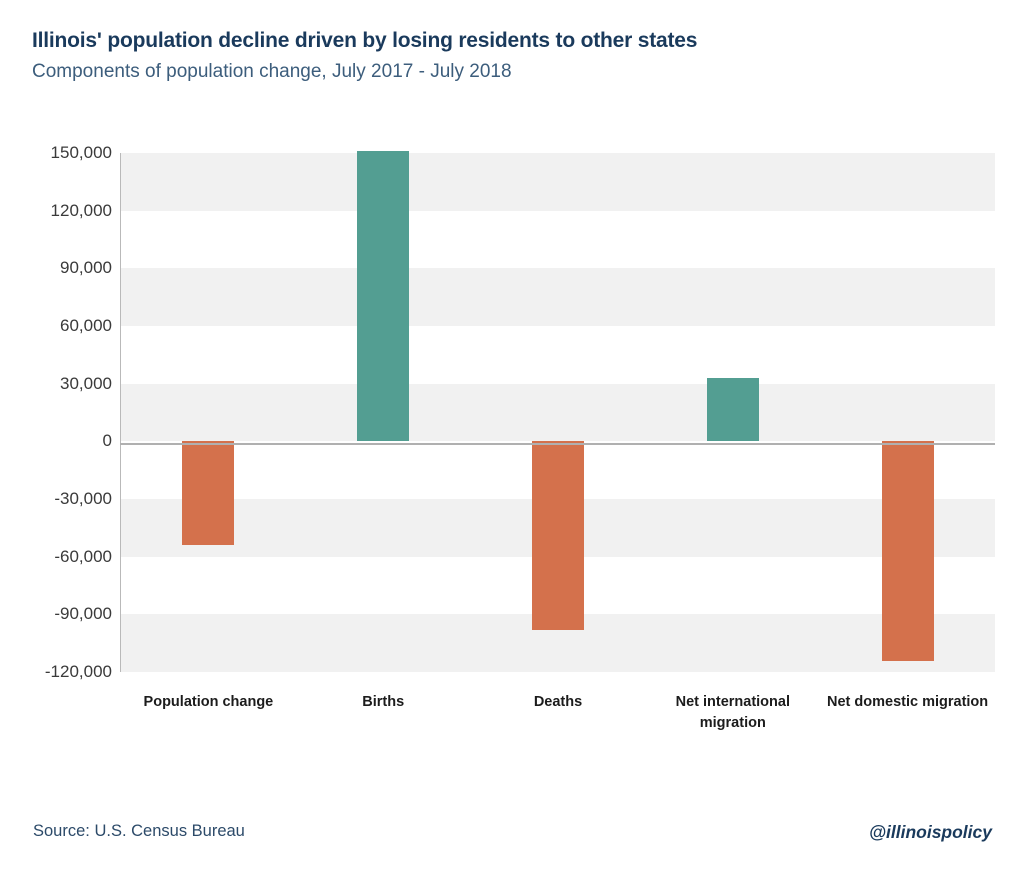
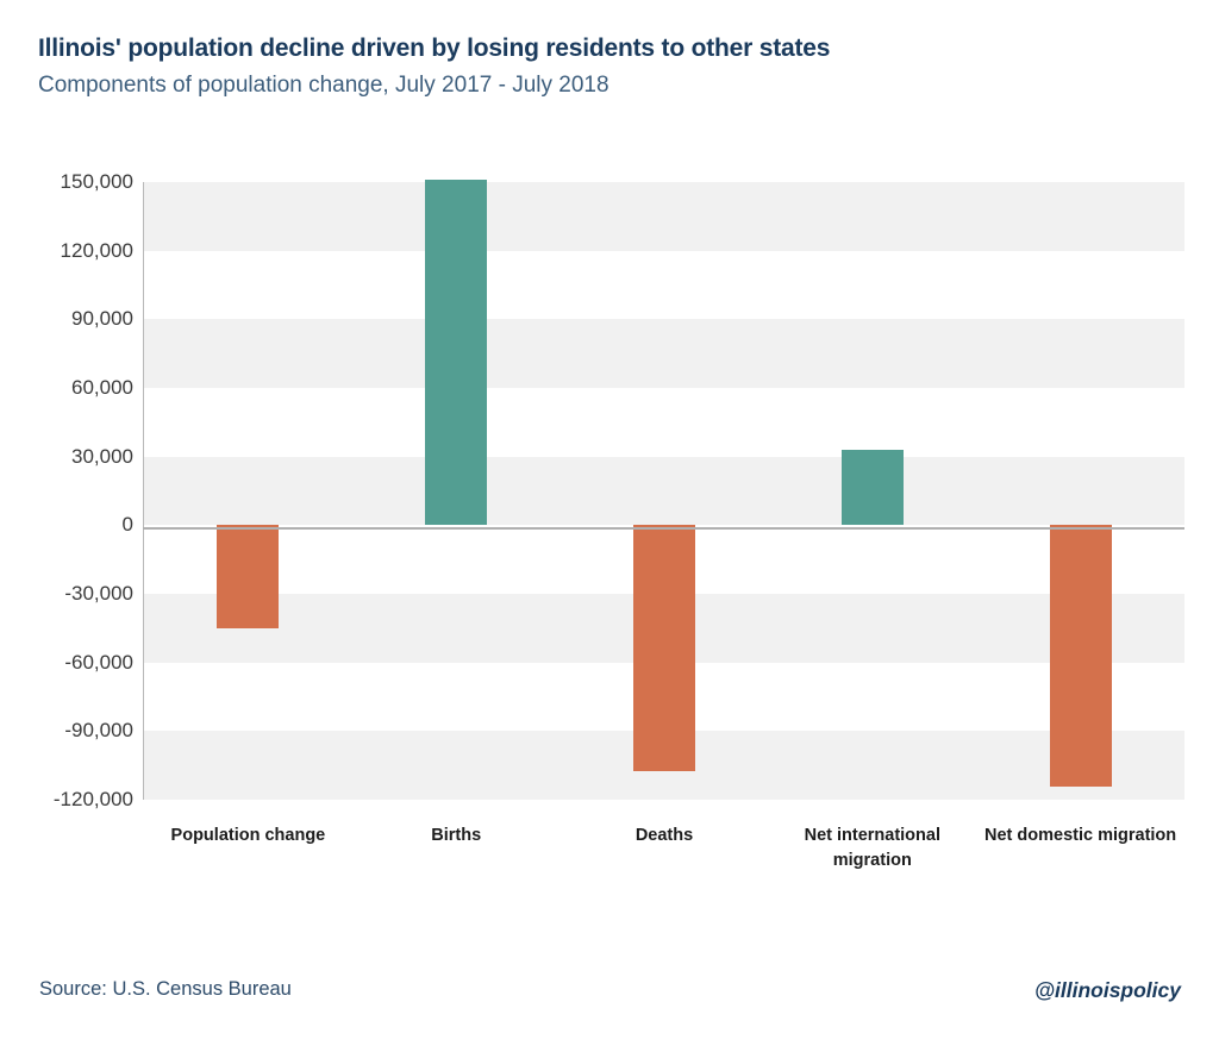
Population change: -54000 -> -45000
Deaths: -98000 -> -107000
